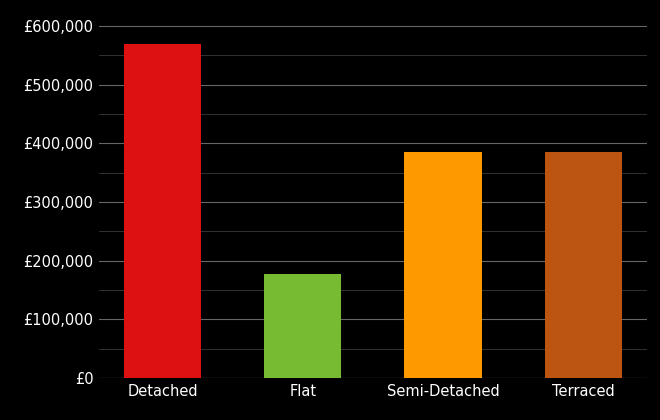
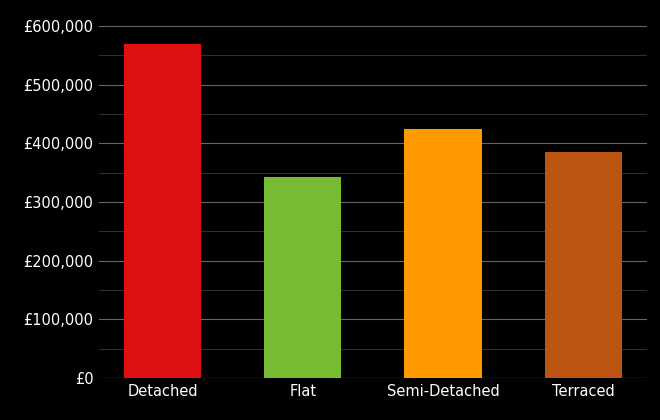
Flat: £178,000 -> £343,000
Semi-Detached: £386,000 -> £425,000
